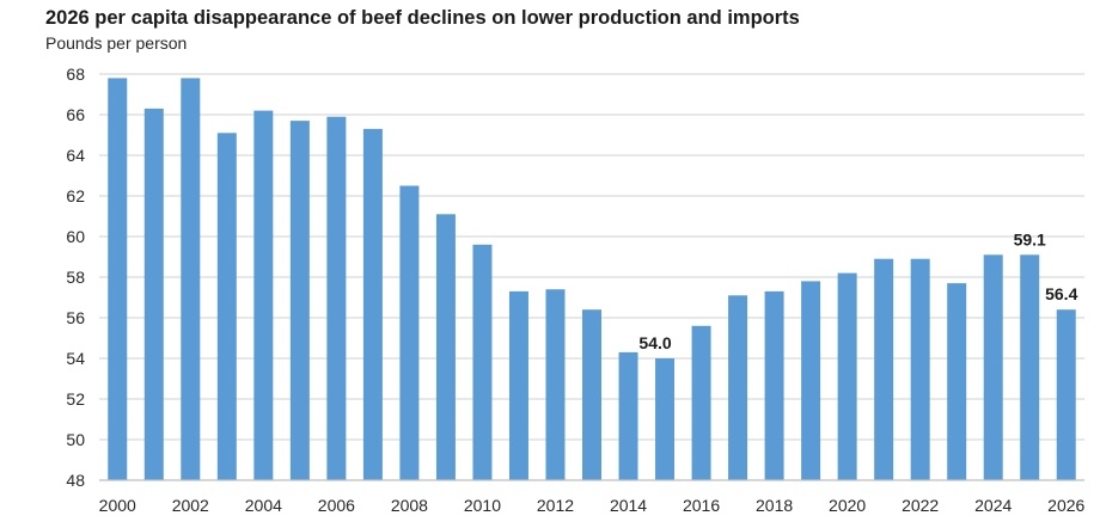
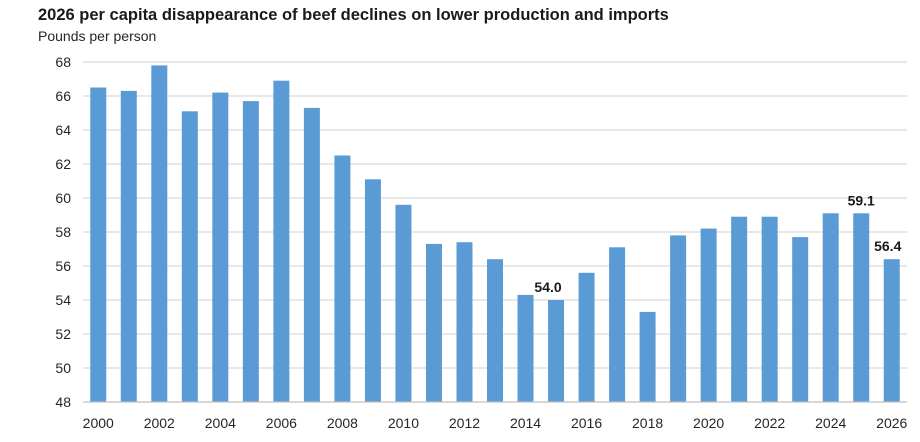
2000: 67.8 -> 66.5
2006: 65.9 -> 66.9
2018: 57.3 -> 53.3
